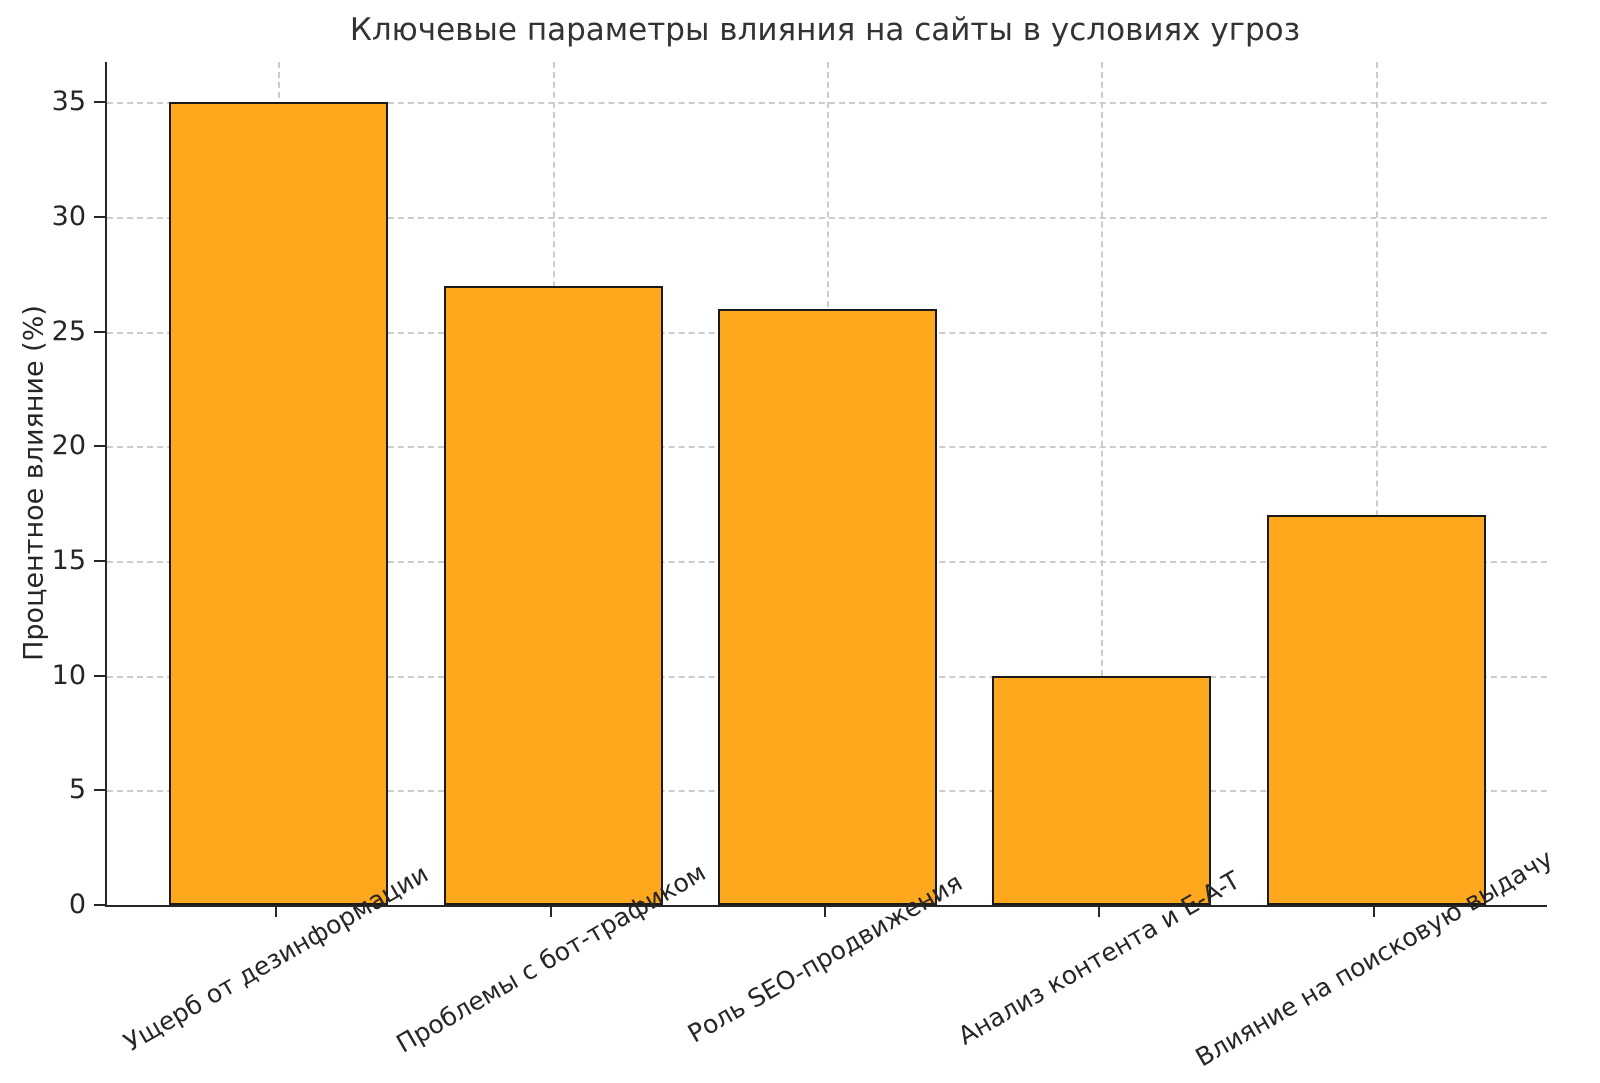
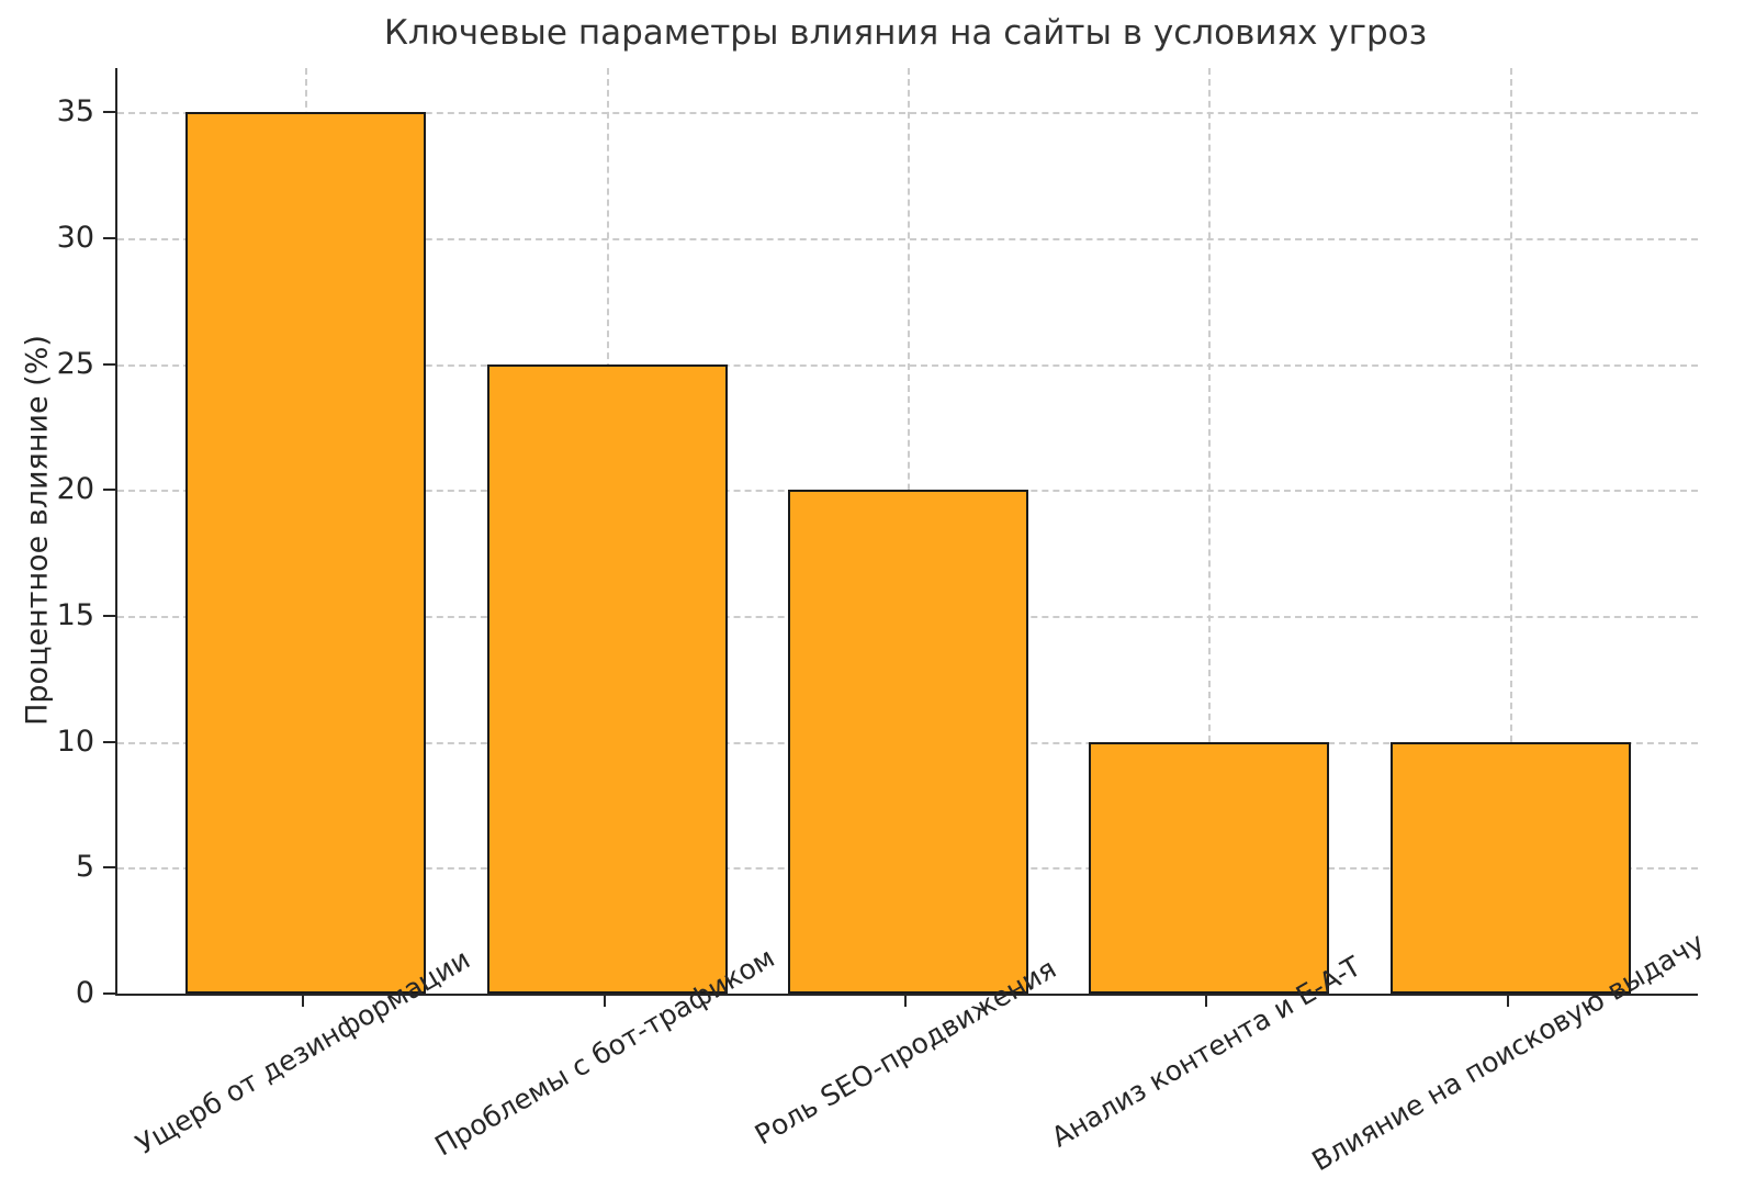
Проблемы с бот-трафиком: 27 -> 25
Роль SEO-продвижения: 26 -> 20
Влияние на поисковую выдачу: 17 -> 10
